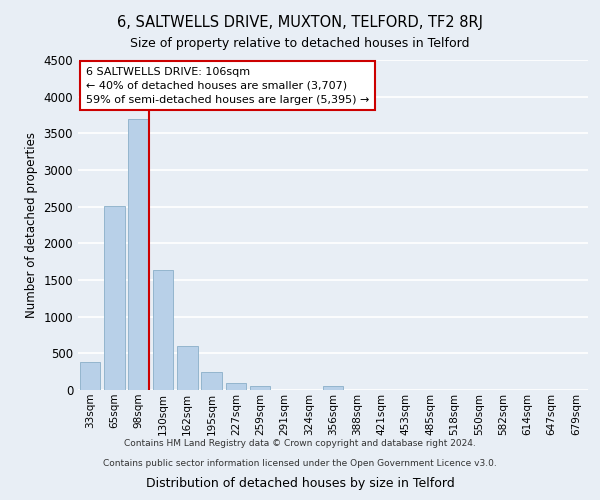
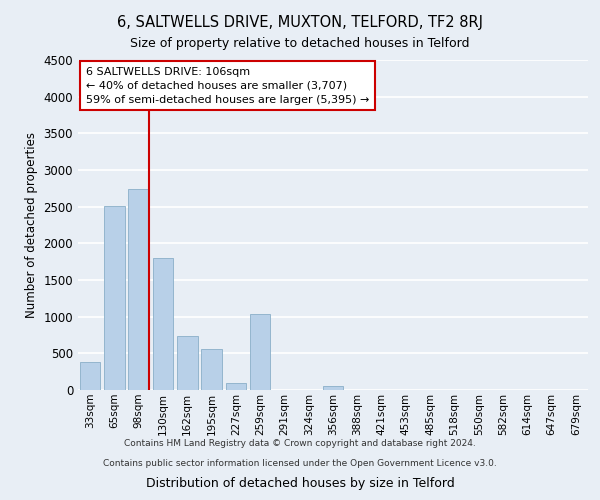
98sqm: 3700 -> 2740
130sqm: 1630 -> 1800
162sqm: 600 -> 740
195sqm: 240 -> 560
259sqm: 60 -> 1040
